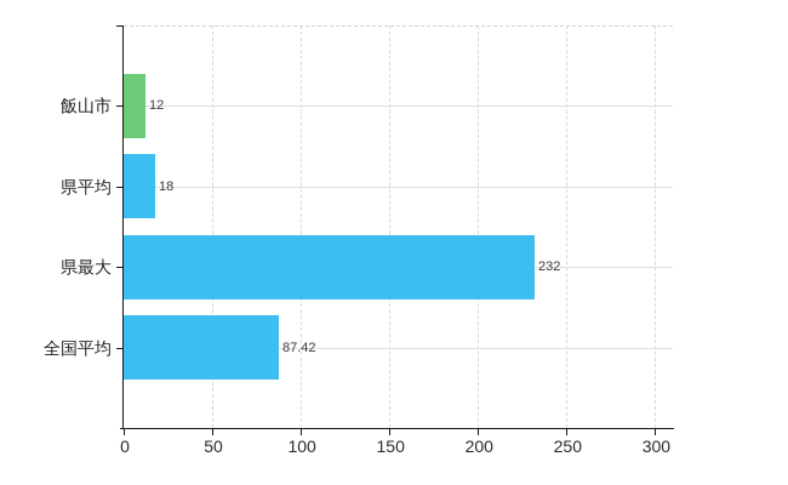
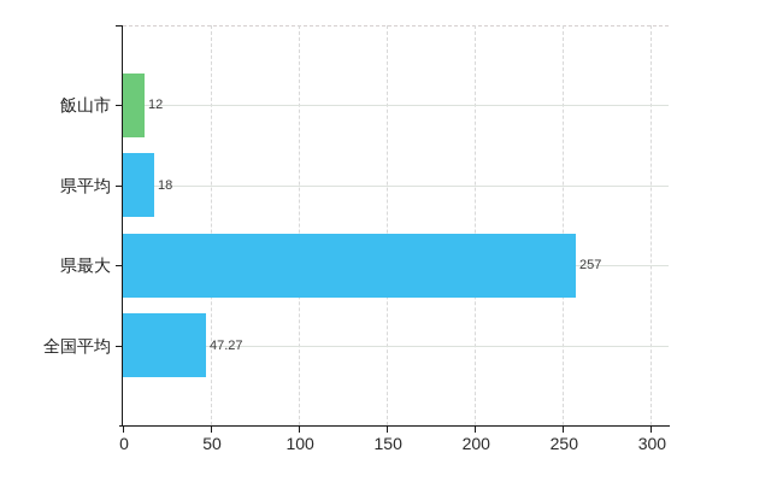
県最大: 232 -> 257
全国平均: 87.42 -> 47.27
